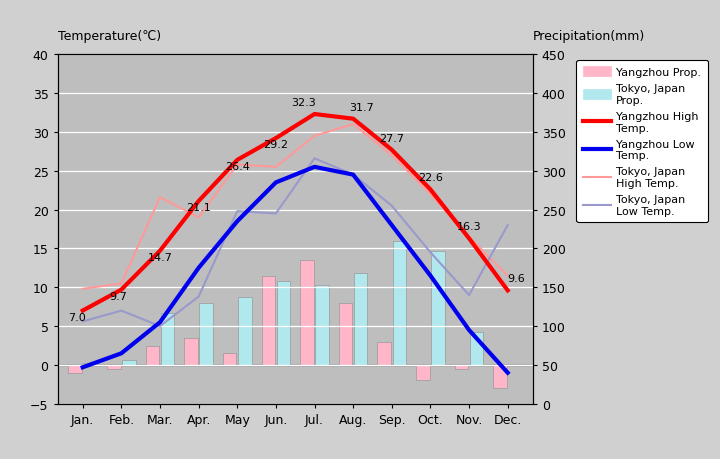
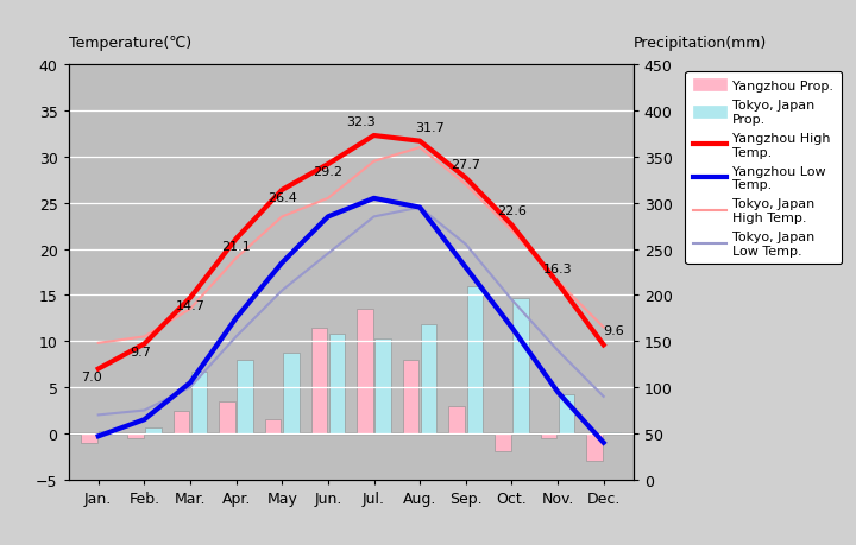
Tokyo, Japan Low Temp./Jan.: 5.6 -> 2.0
Tokyo, Japan Low Temp./Feb.: 7.0 -> 2.5
Tokyo, Japan High Temp./Mar.: 21.6 -> 13.5
Tokyo, Japan Low Temp./Apr.: 8.8 -> 10.5
Tokyo, Japan High Temp./May: 25.8 -> 23.5
Tokyo, Japan Low Temp./May: 19.8 -> 15.5
Tokyo, Japan Low Temp./Jul.: 26.6 -> 23.5
Tokyo, Japan Low Temp./Dec.: 18.0 -> 4.0
